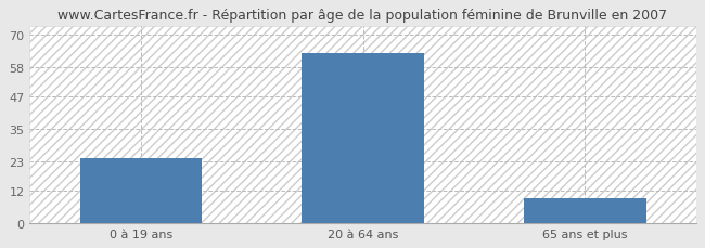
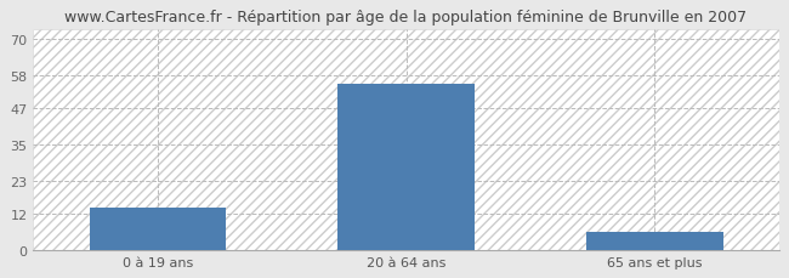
0 à 19 ans: 24 -> 14
20 à 64 ans: 63 -> 55
65 ans et plus: 9 -> 6
